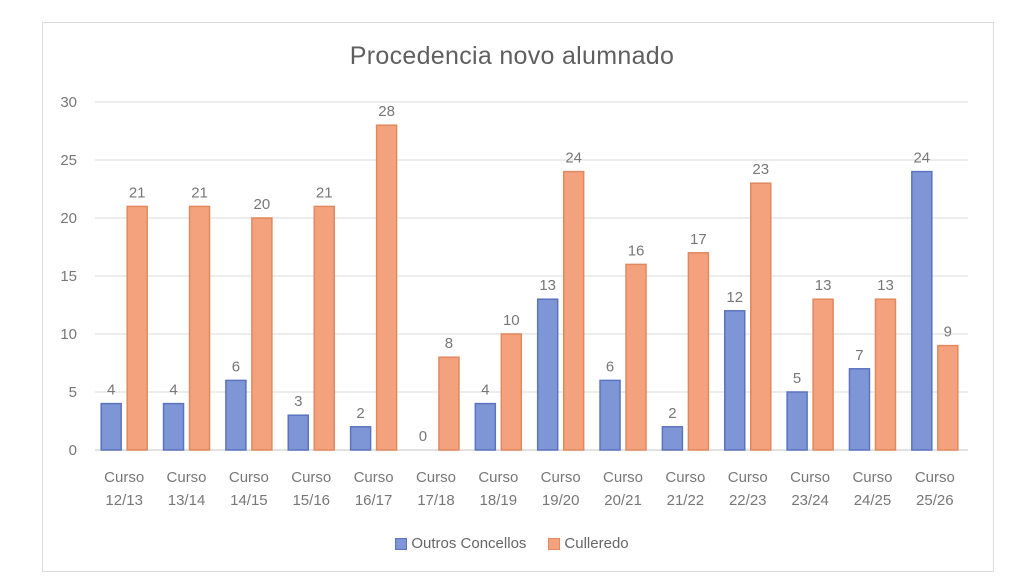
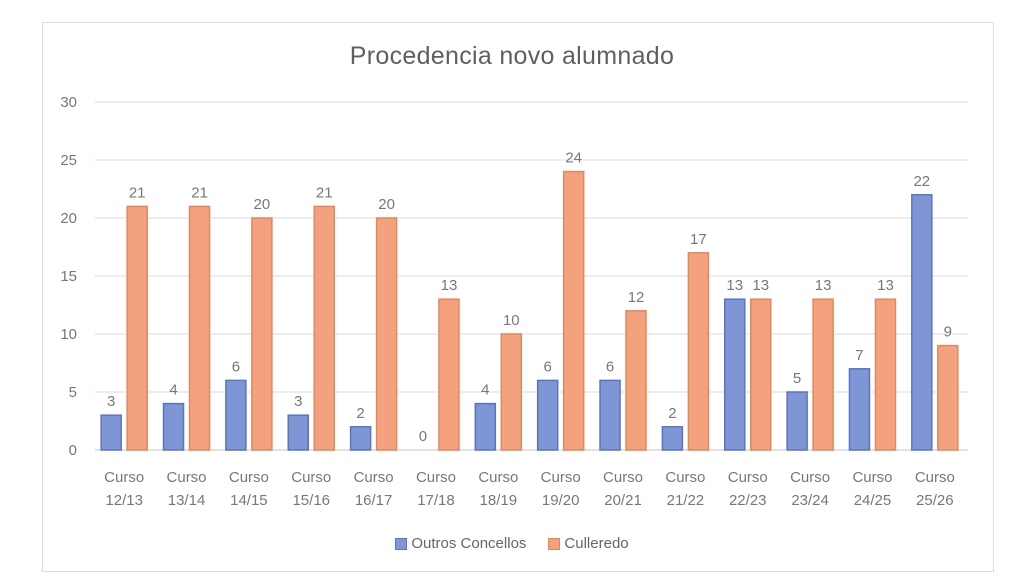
Outros Concellos/Curso 12/13: 4 -> 3
Culleredo/Curso 16/17: 28 -> 20
Culleredo/Curso 17/18: 8 -> 13
Outros Concellos/Curso 19/20: 13 -> 6
Culleredo/Curso 20/21: 16 -> 12
Outros Concellos/Curso 22/23: 12 -> 13
Culleredo/Curso 22/23: 23 -> 13
Outros Concellos/Curso 25/26: 24 -> 22
